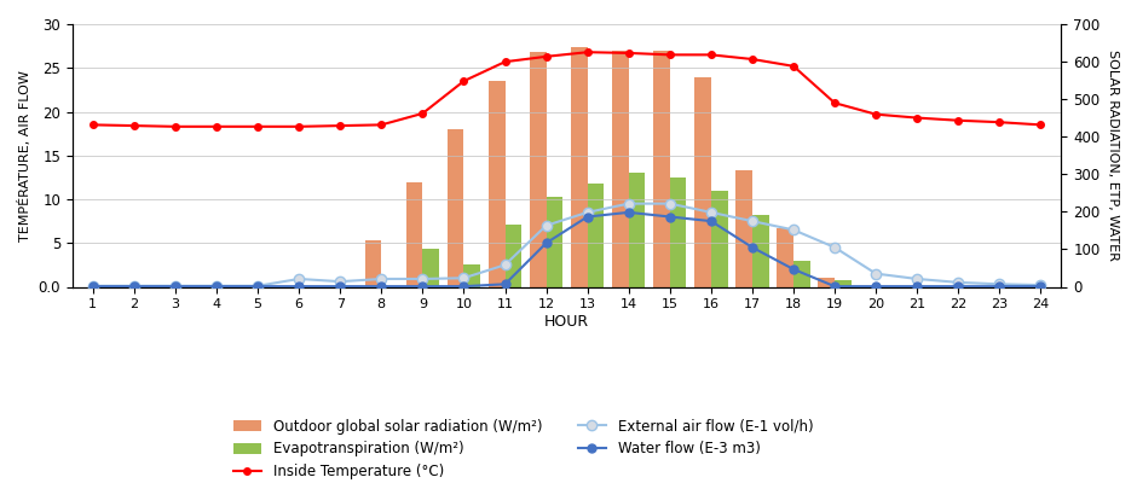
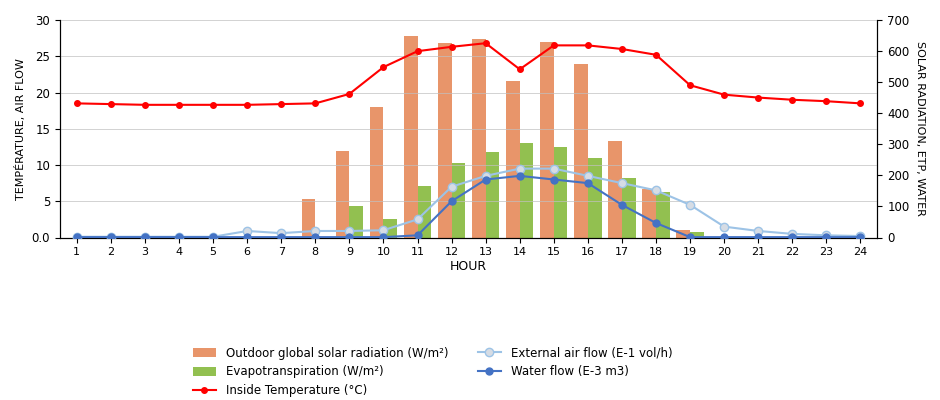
Outdoor global solar radiation (W/m²)/11: 550 -> 650
Outdoor global solar radiation (W/m²)/14: 630 -> 505
Inside Temperature (°C)/14: 26.7 -> 23.2
Evapotranspiration (W/m²)/18: 70 -> 145
